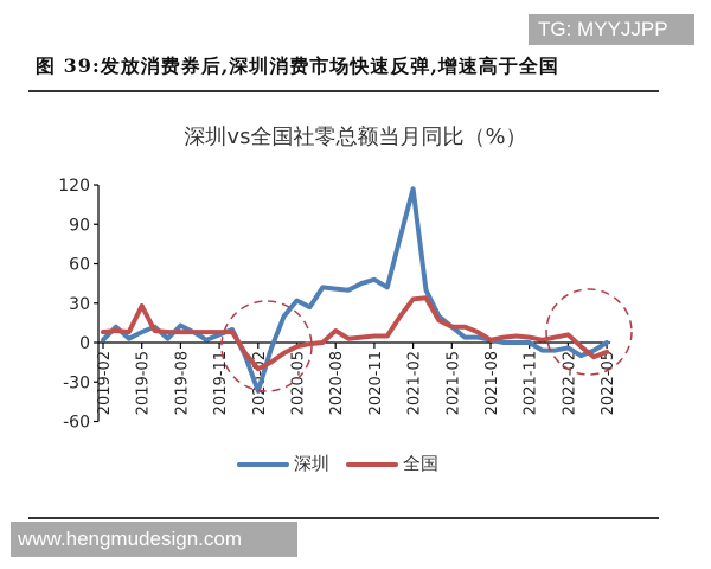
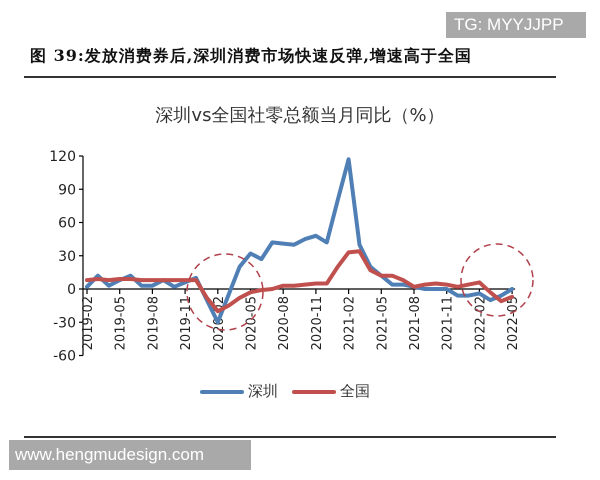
全国/2019-05: 28 -> 9
深圳/2019-08: 13 -> 3
深圳/2020-02: -37 -> -30
全国/2020-08: 9 -> 3
